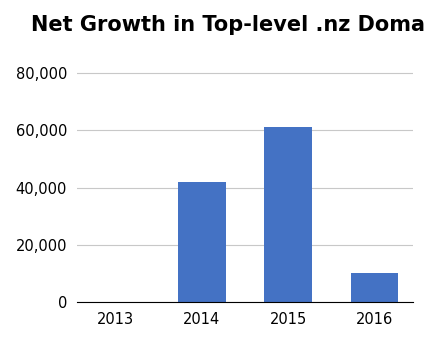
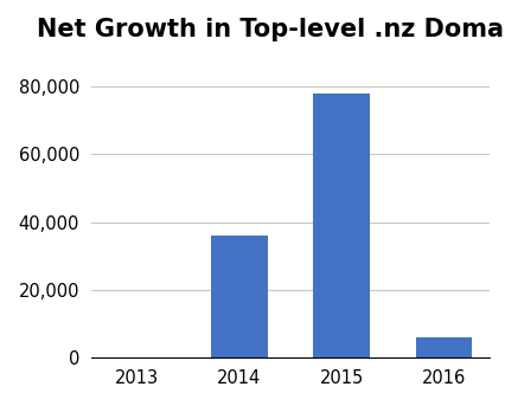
2014: 42,000 -> 36,000
2015: 61,000 -> 78,000
2016: 10,000 -> 6,000
